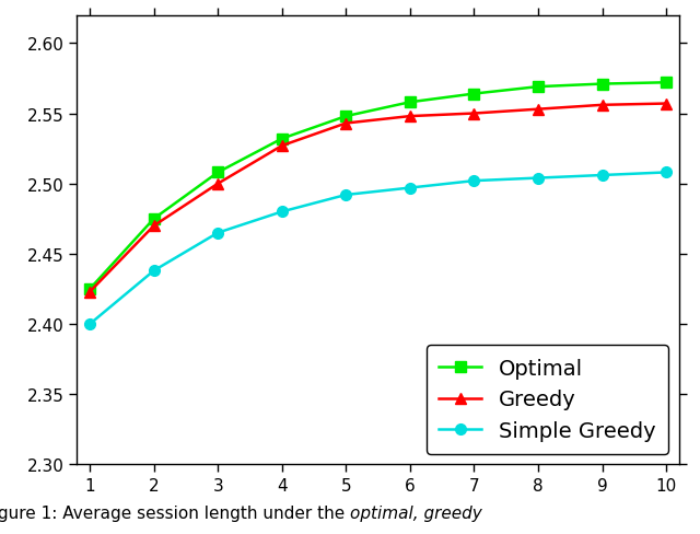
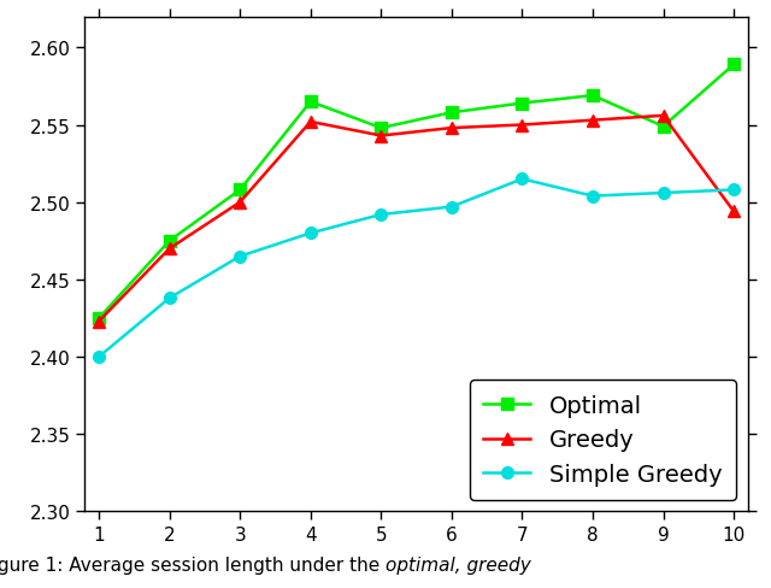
Optimal/4: 2.532 -> 2.565
Greedy/4: 2.527 -> 2.552
Simple Greedy/7: 2.502 -> 2.515
Optimal/9: 2.571 -> 2.549
Optimal/10: 2.572 -> 2.589
Greedy/10: 2.557 -> 2.494
